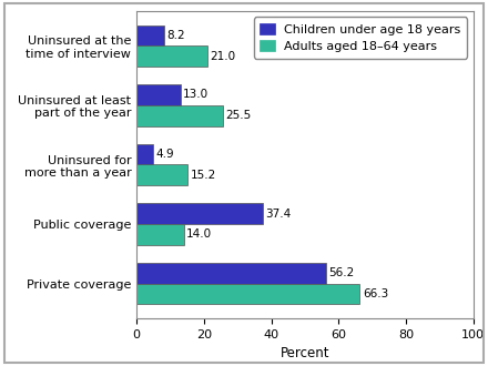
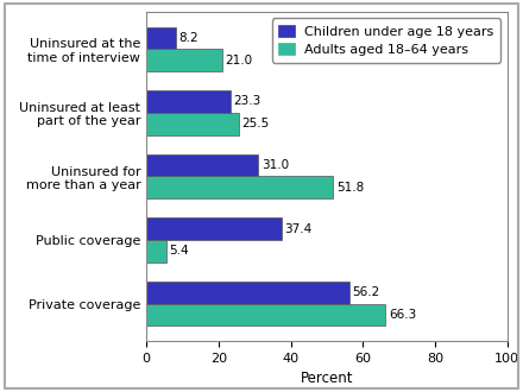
Children under age 18 years/Uninsured at least part of the year: 13.0 -> 23.3
Children under age 18 years/Uninsured for more than a year: 4.9 -> 31.0
Adults aged 18–64 years/Uninsured for more than a year: 15.2 -> 51.8
Adults aged 18–64 years/Public coverage: 14.0 -> 5.4
